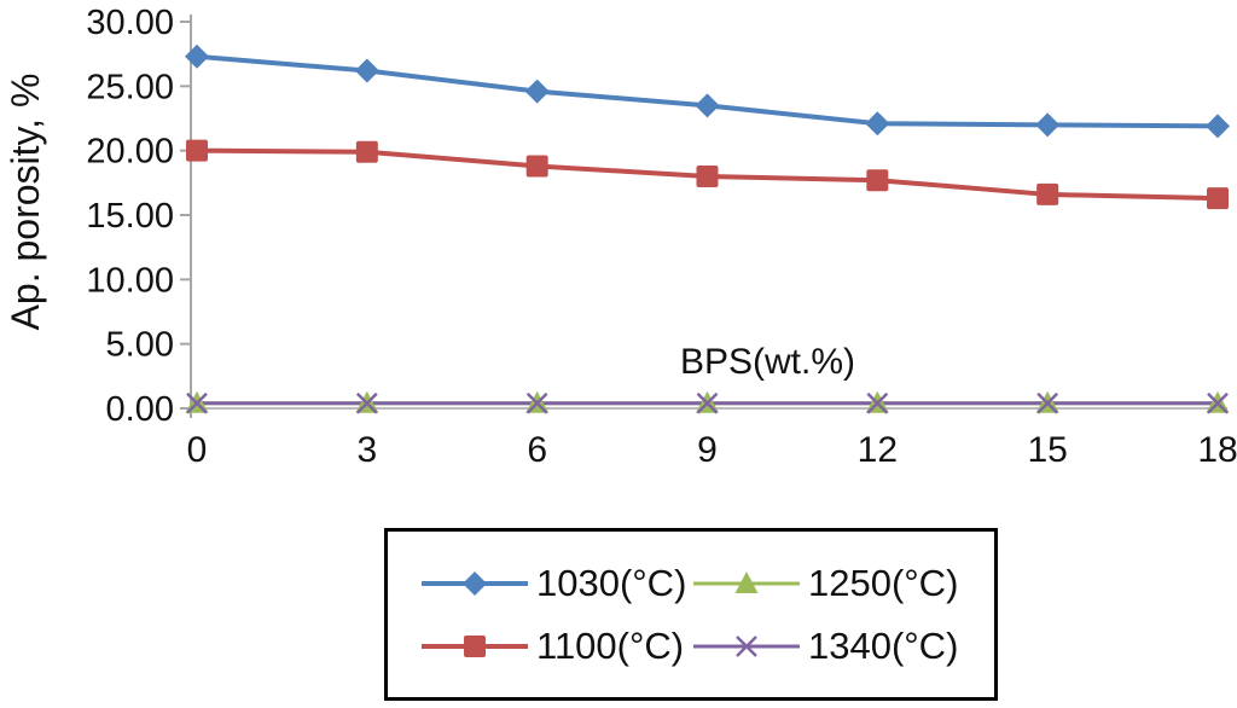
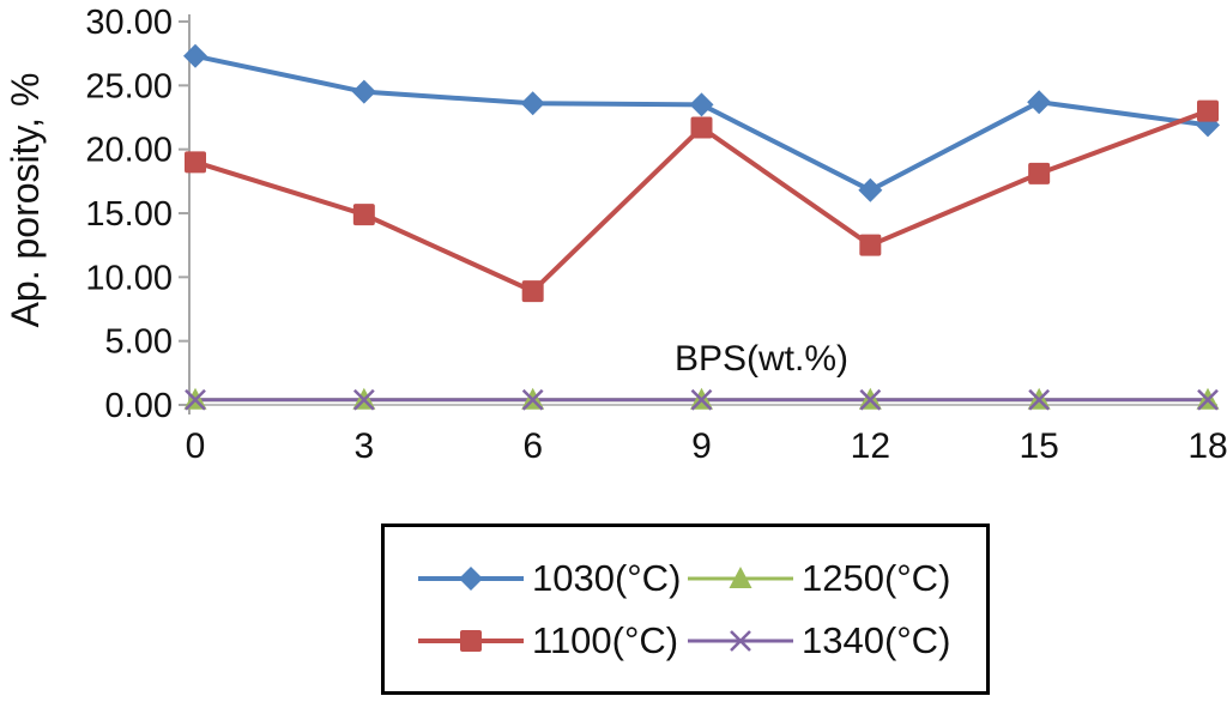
1100(°C)/0: 20.0 -> 19.0
1030(°C)/3: 26.2 -> 24.5
1100(°C)/3: 19.9 -> 14.9
1030(°C)/6: 24.6 -> 23.6
1100(°C)/6: 18.8 -> 8.9
1100(°C)/9: 18.0 -> 21.7
1030(°C)/12: 22.1 -> 16.8
1100(°C)/12: 17.7 -> 12.5
1030(°C)/15: 22.0 -> 23.7
1100(°C)/15: 16.6 -> 18.1
1100(°C)/18: 16.3 -> 23.0
